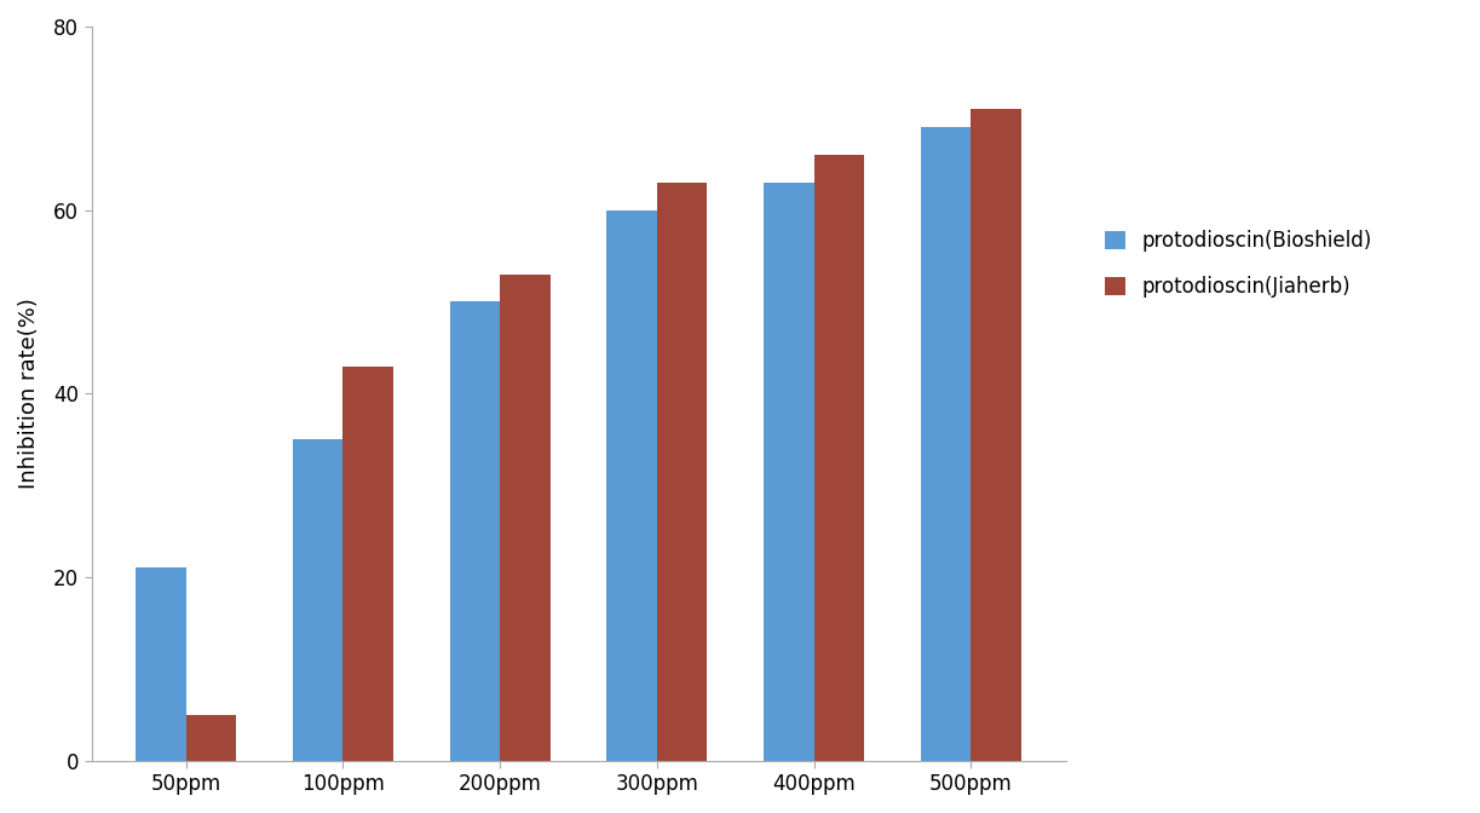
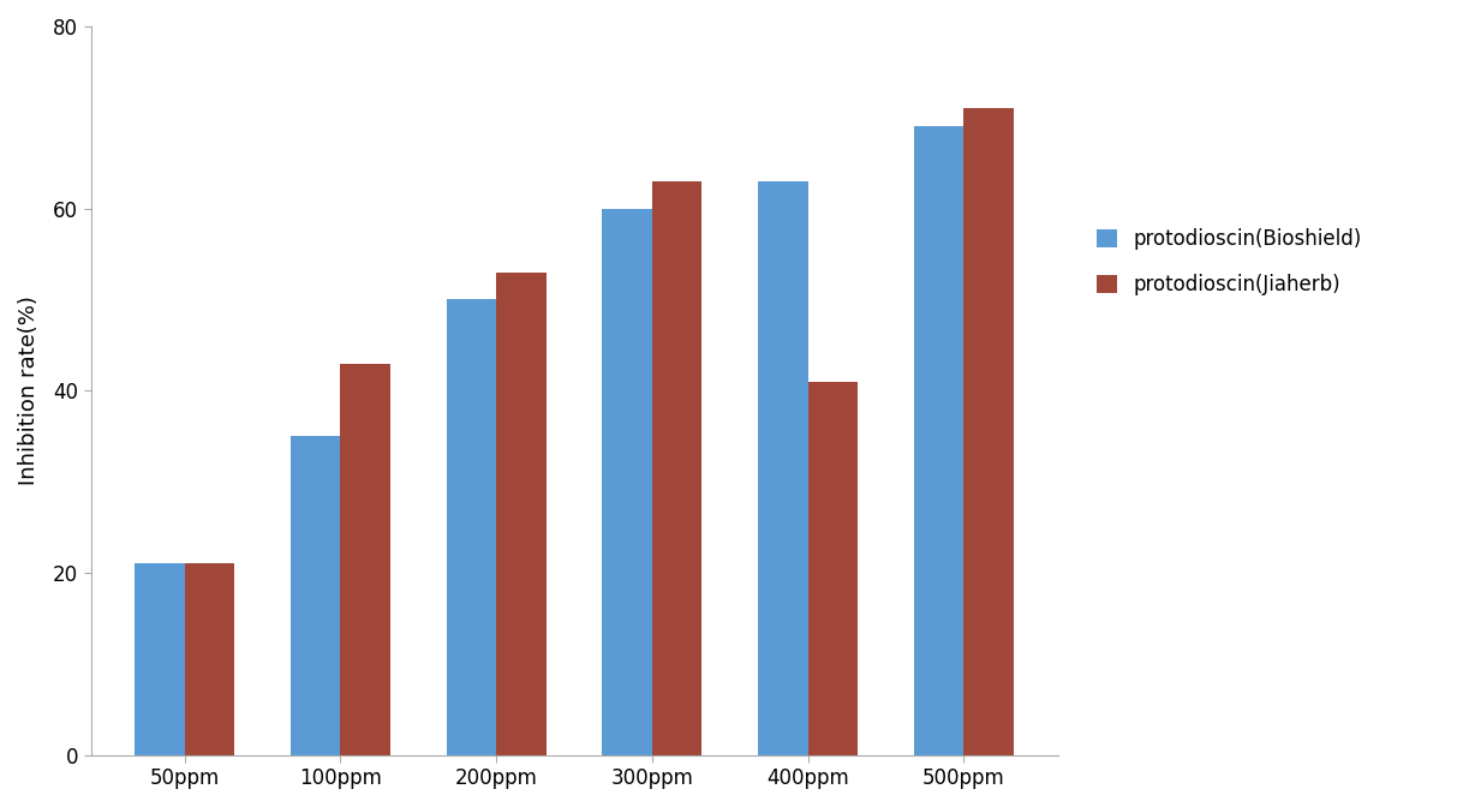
protodioscin(Jiaherb)/50ppm: 5 -> 21
protodioscin(Jiaherb)/400ppm: 66 -> 41
